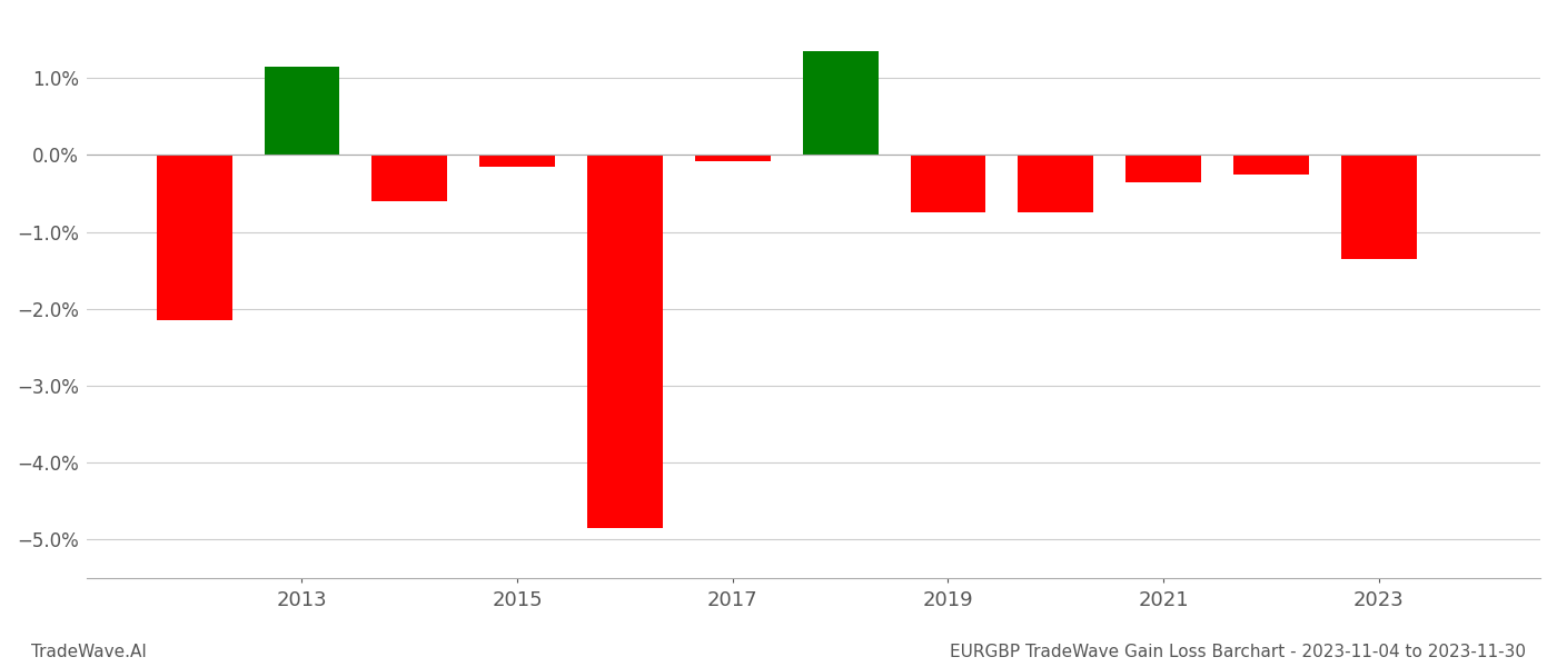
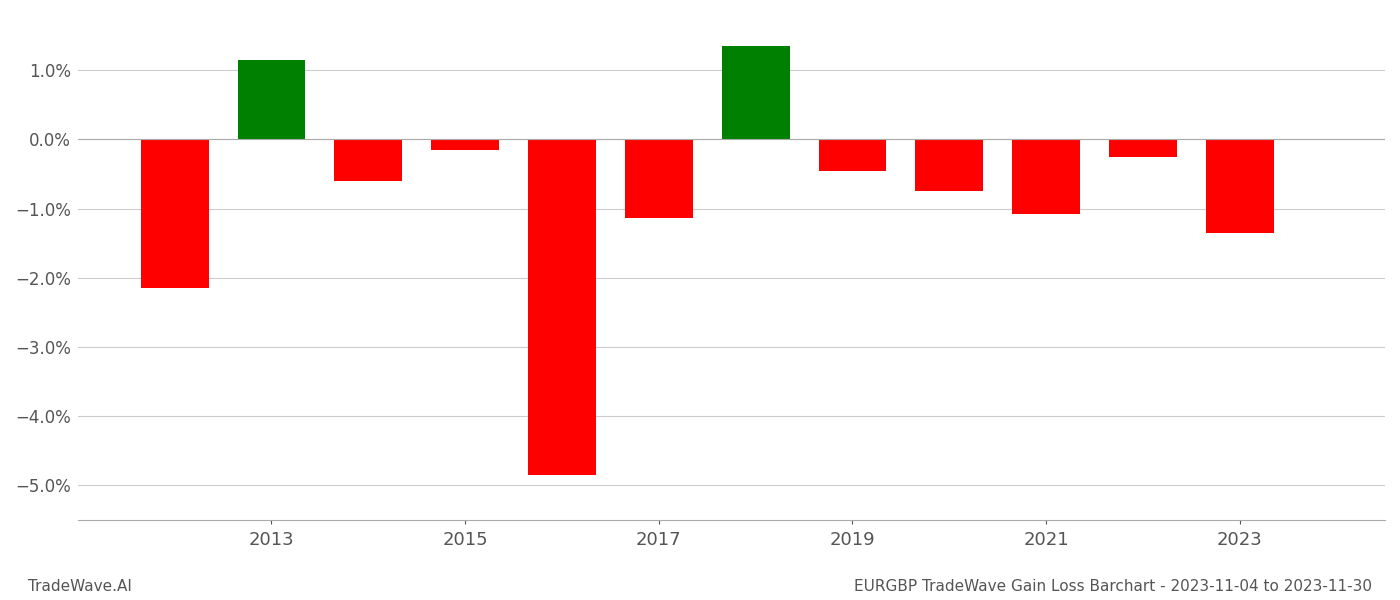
2017: -0.08% -> -1.14%
2019: -0.75% -> -0.46%
2021: -0.35% -> -1.08%
